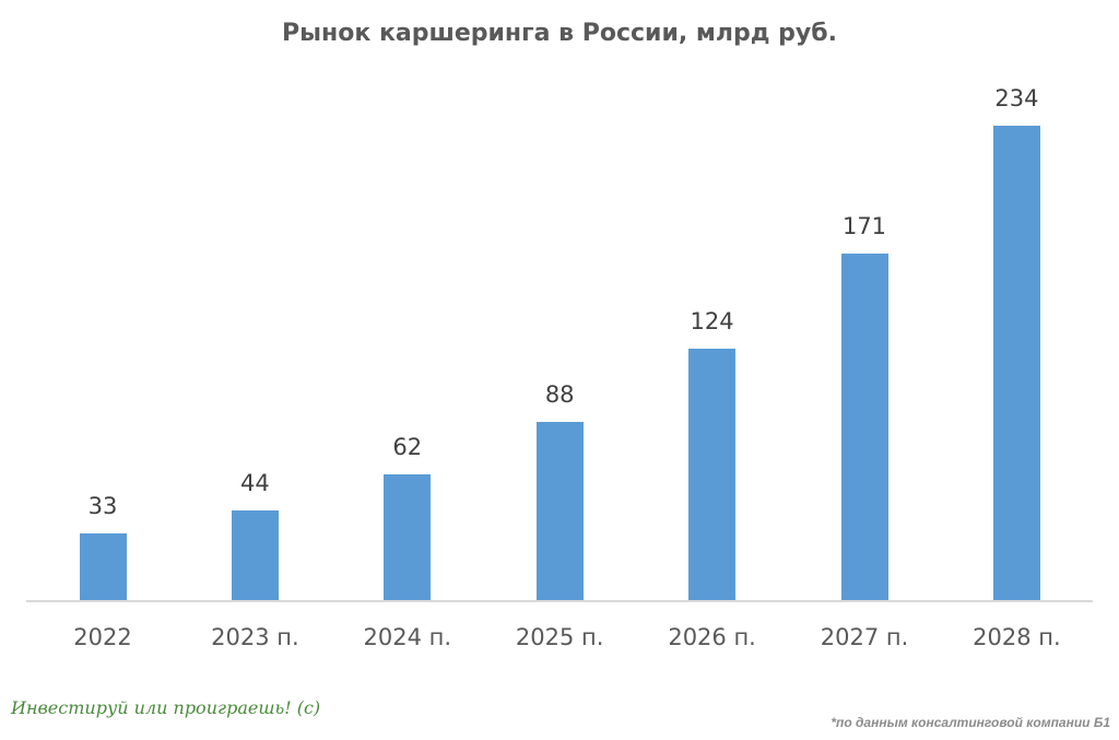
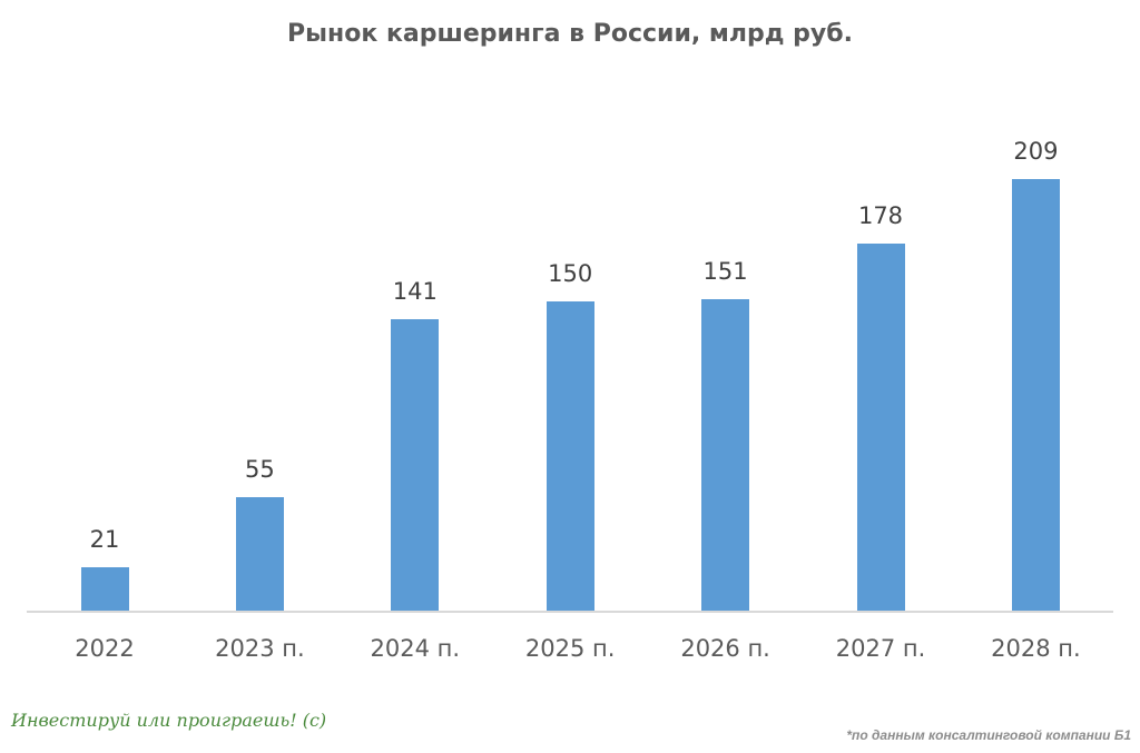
2022: 33 -> 21
2023 п.: 44 -> 55
2024 п.: 62 -> 141
2025 п.: 88 -> 150
2026 п.: 124 -> 151
2027 п.: 171 -> 178
2028 п.: 234 -> 209
